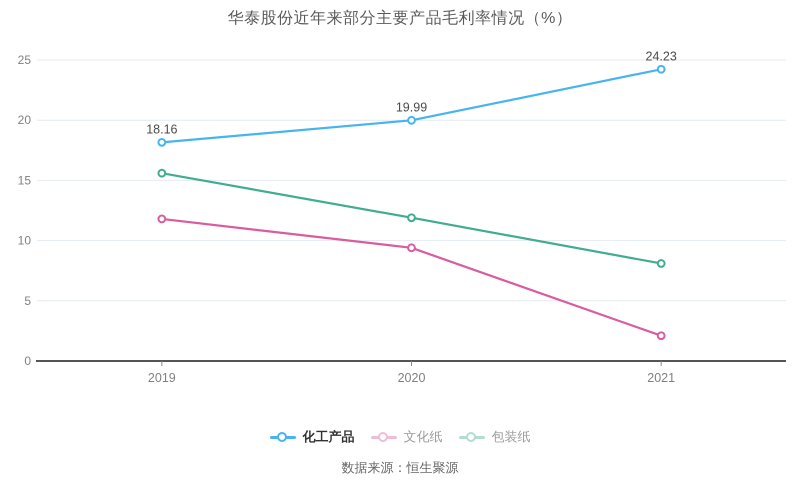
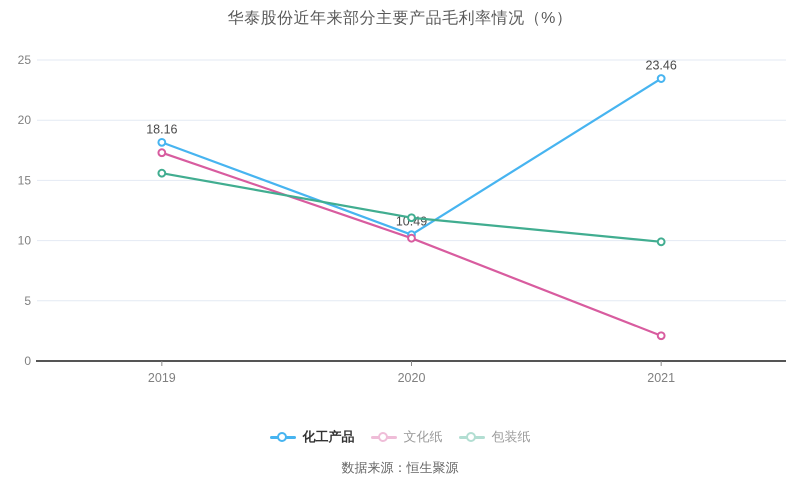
文化纸/2019: 11.8 -> 17.3
化工产品/2020: 19.99 -> 10.49
文化纸/2020: 9.4 -> 10.2
化工产品/2021: 24.23 -> 23.46
包装纸/2021: 8.1 -> 9.9
